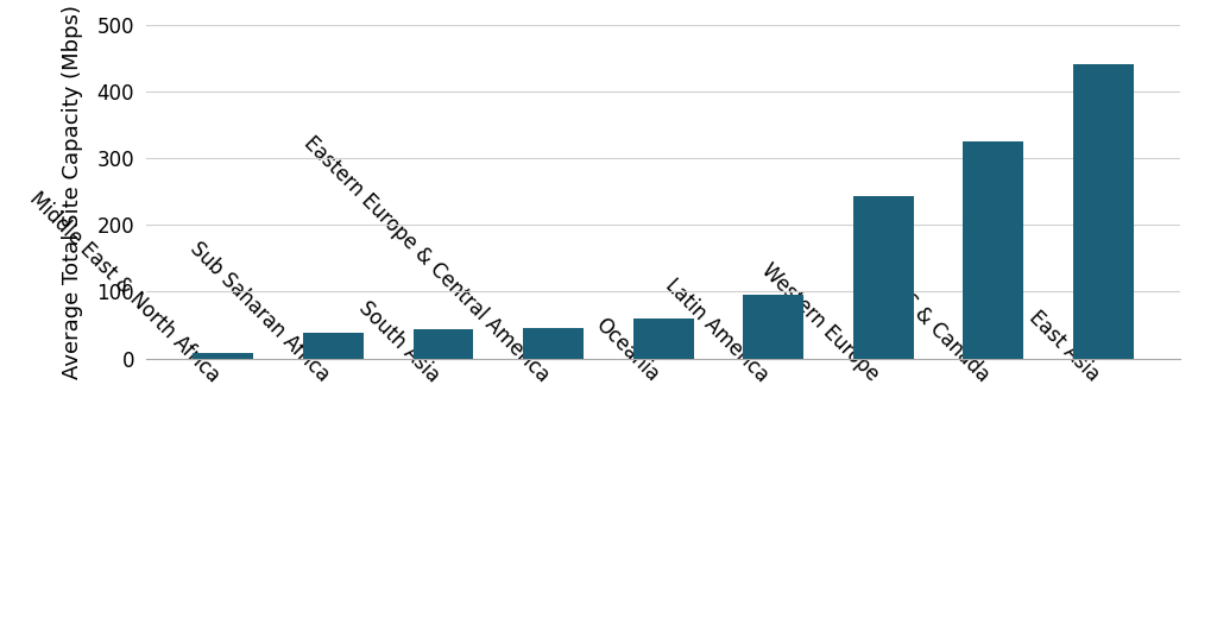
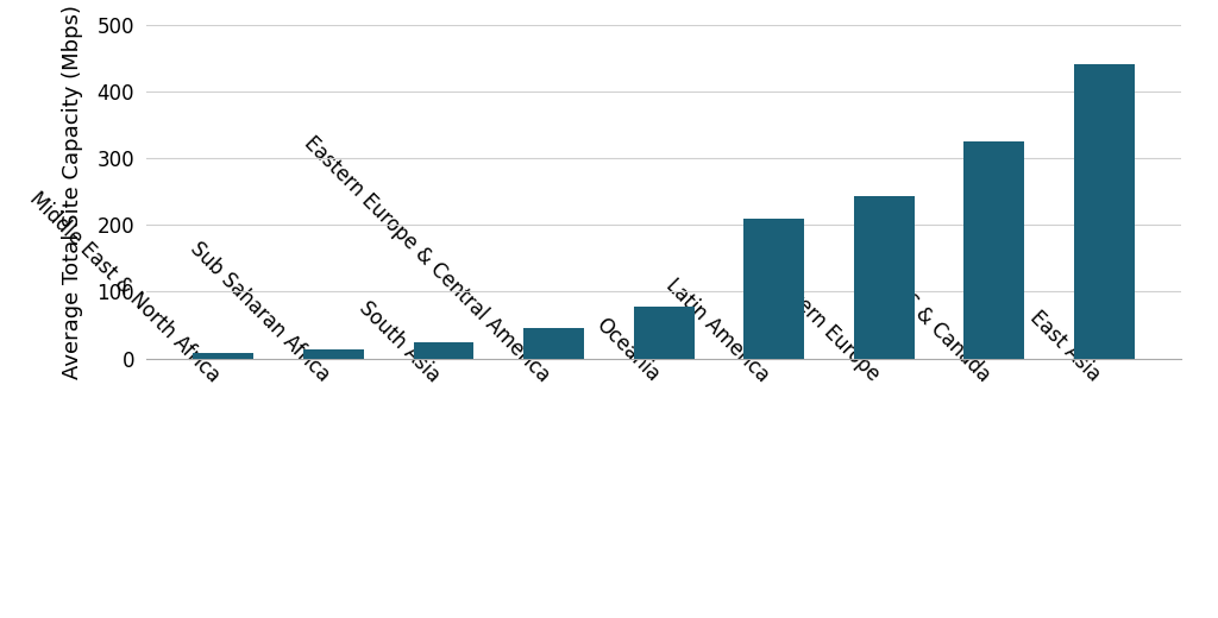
Sub Saharan Africa: 38 -> 13
South Asia: 44 -> 25
Oceania: 60 -> 78
Latin America: 96 -> 210
